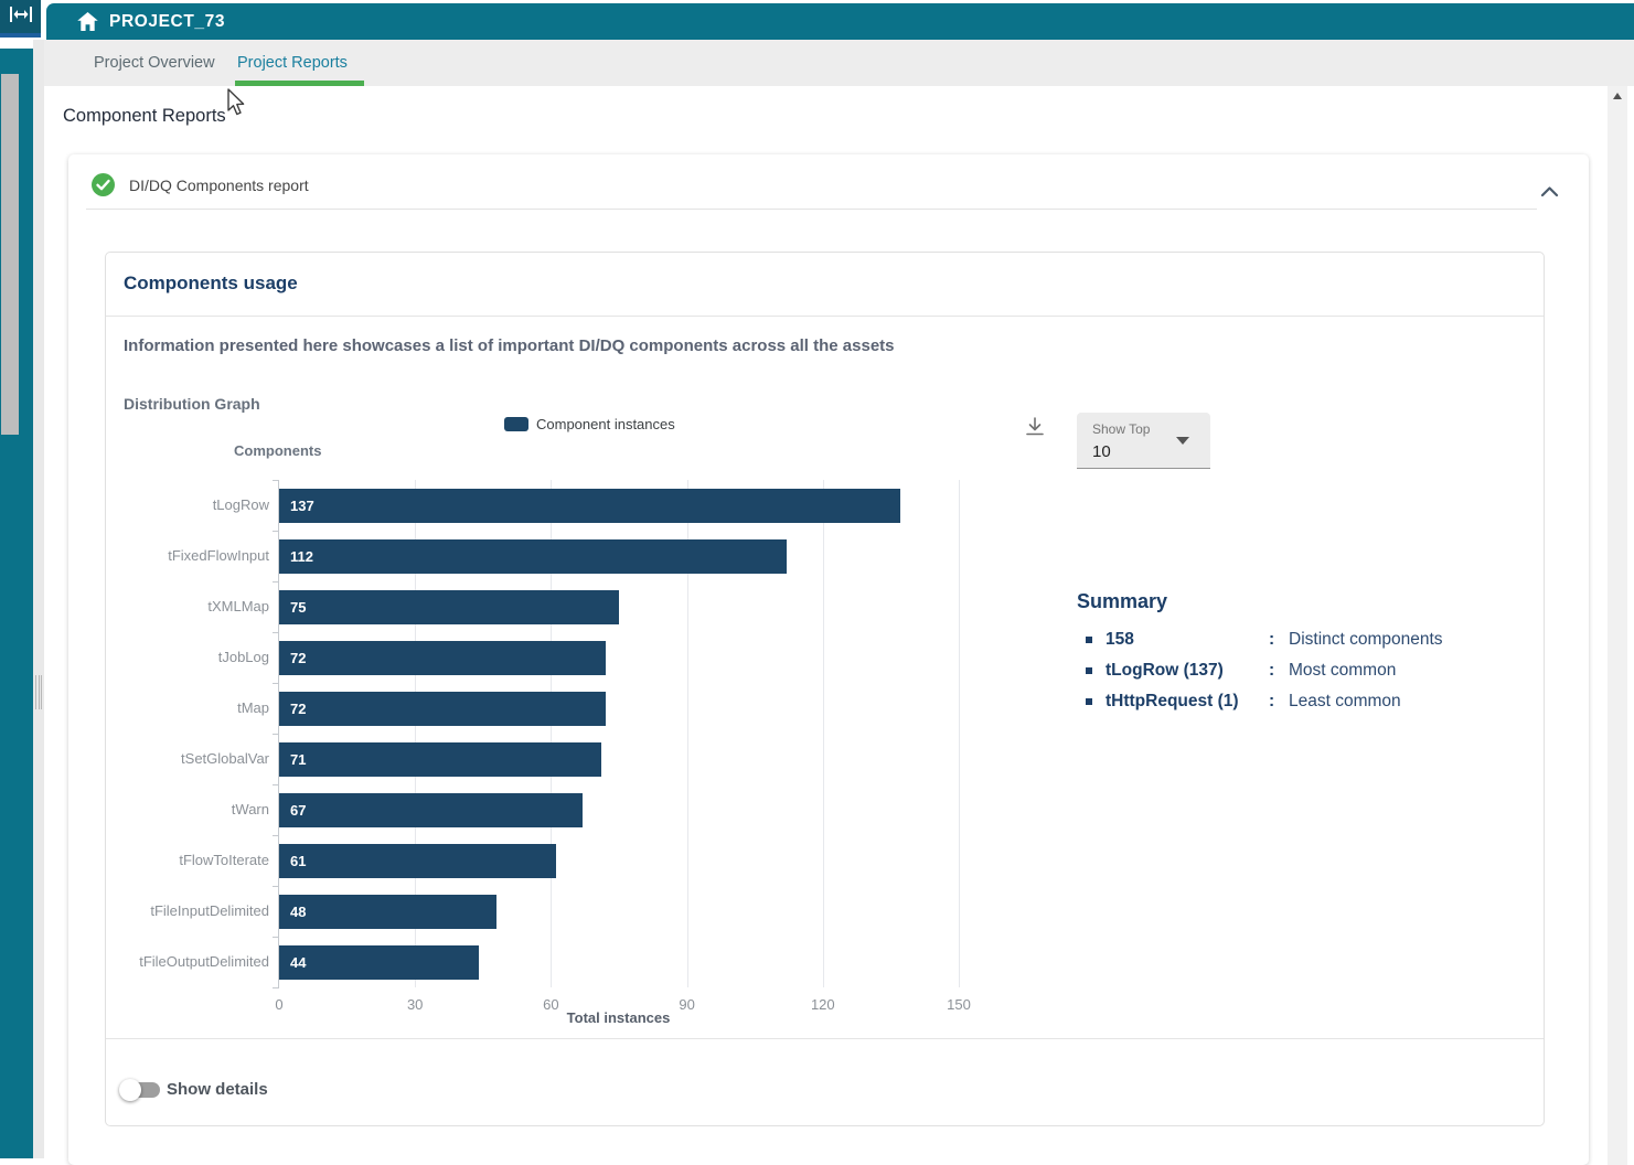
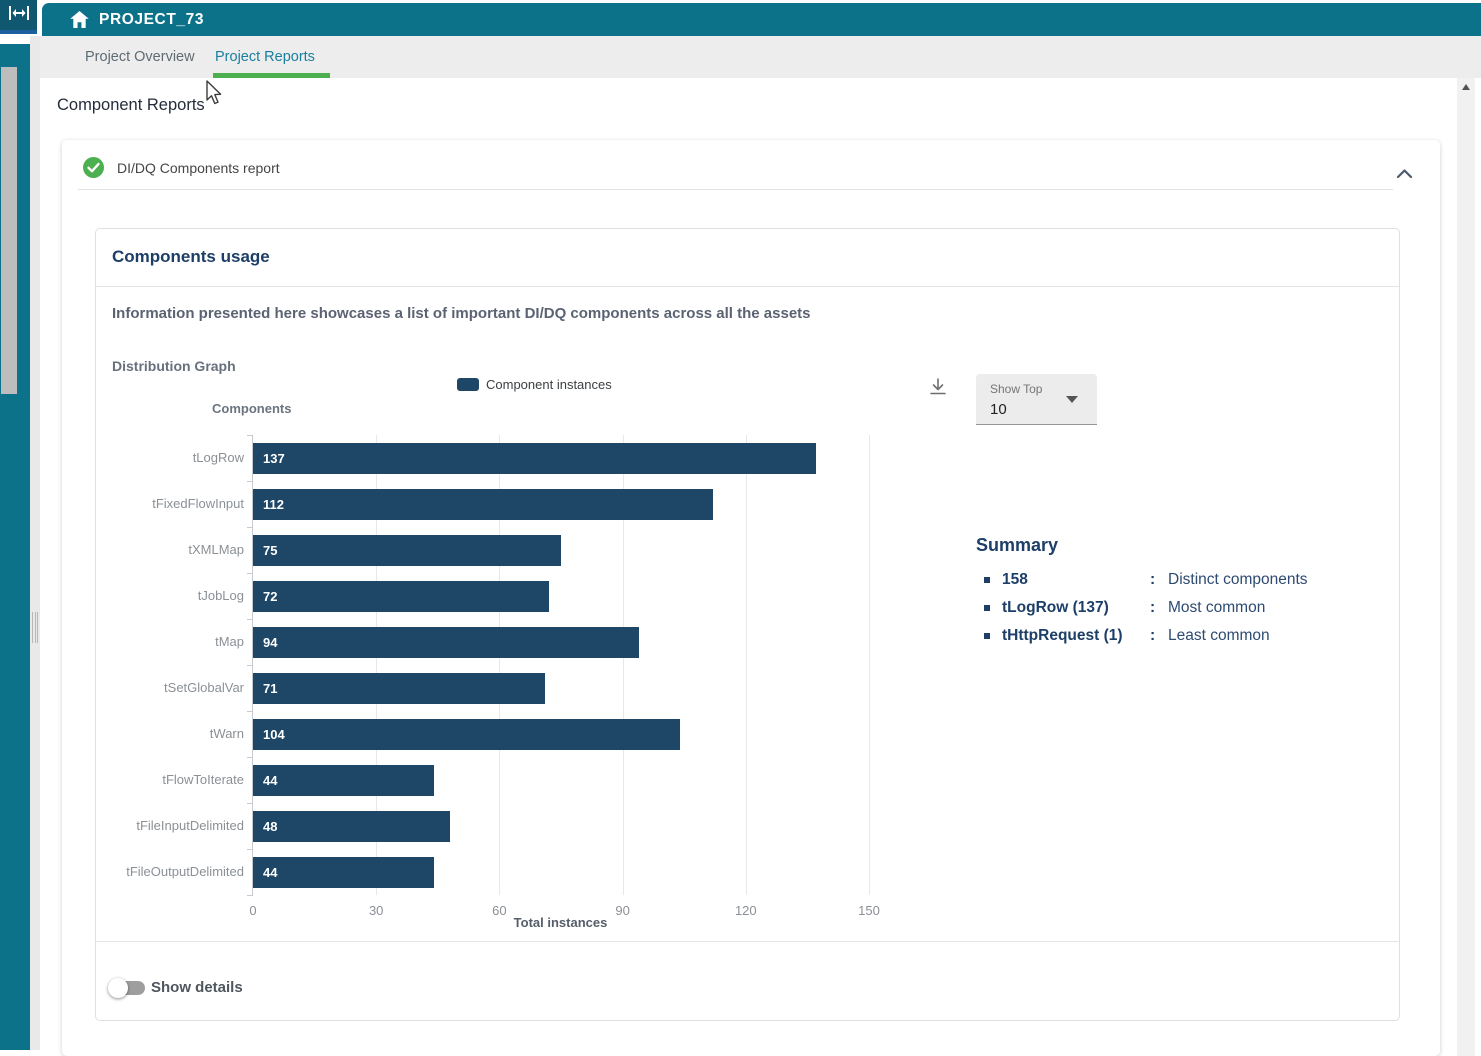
tMap: 72 -> 94
tWarn: 67 -> 104
tFlowToIterate: 61 -> 44
